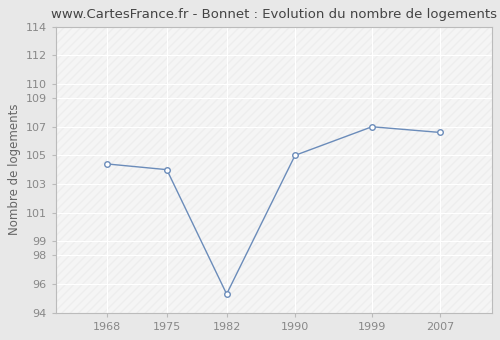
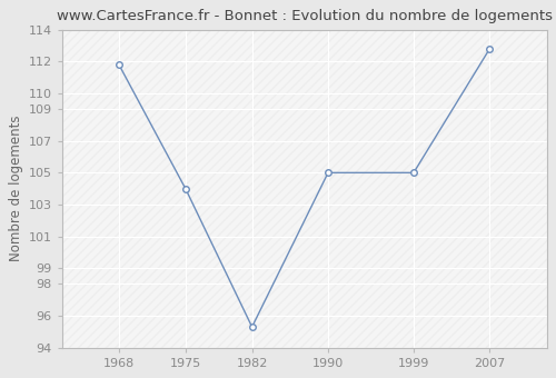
1968: 104.4 -> 111.8
1999: 107.0 -> 105.0
2007: 106.6 -> 112.8
